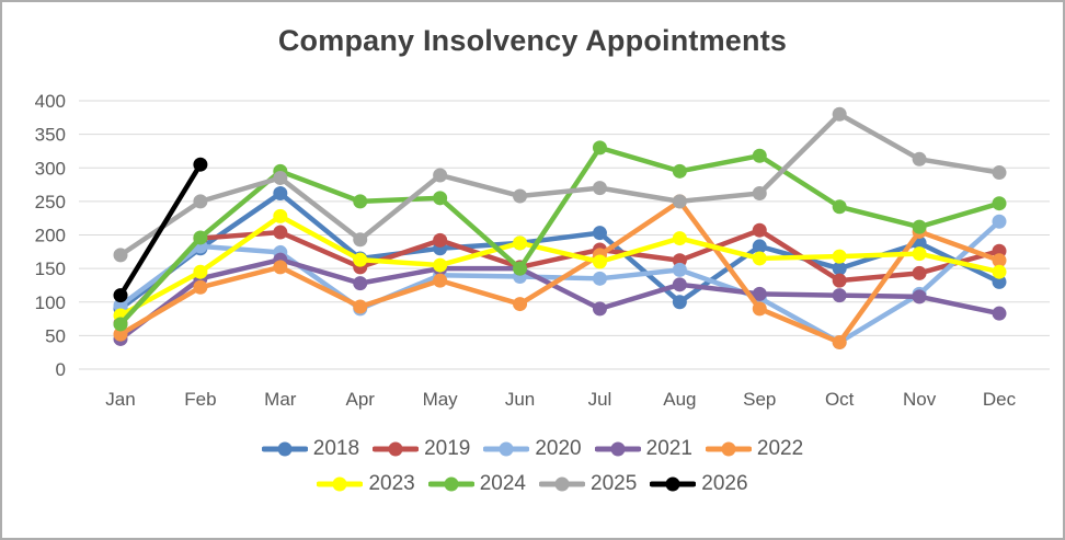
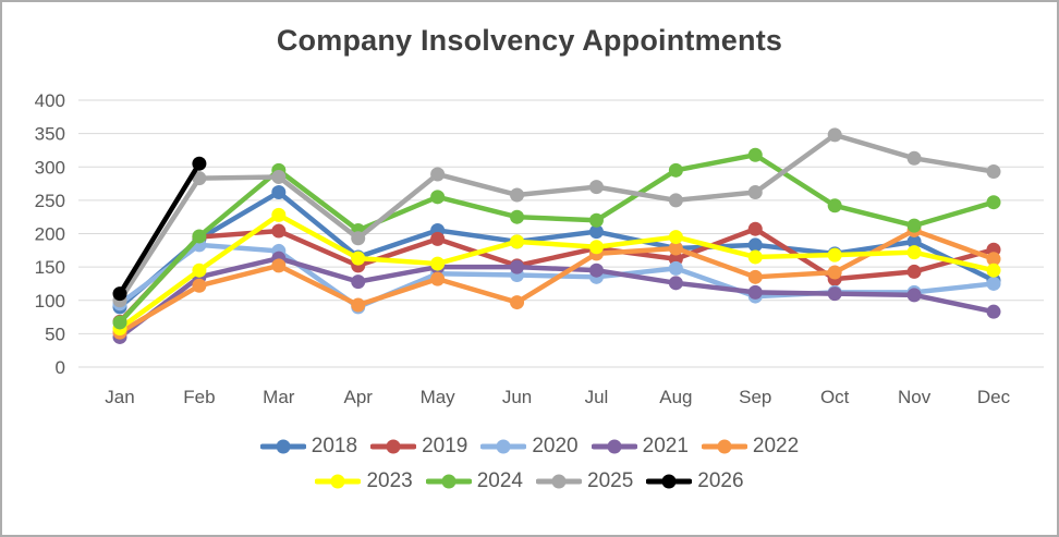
2023/Jan: 80 -> 60
2025/Jan: 170 -> 100
2018/Feb: 180 -> 190
2025/Feb: 250 -> 280
2024/Apr: 250 -> 200
2018/May: 180 -> 200
2024/Jun: 150 -> 220
2021/Jul: 90 -> 140
2023/Jul: 160 -> 180
2024/Jul: 330 -> 220
2018/Aug: 100 -> 180
2022/Aug: 250 -> 180
2022/Sep: 90 -> 140
2018/Oct: 150 -> 170
2020/Oct: 40 -> 110
2022/Oct: 40 -> 140
2025/Oct: 380 -> 350
2020/Dec: 220 -> 120
